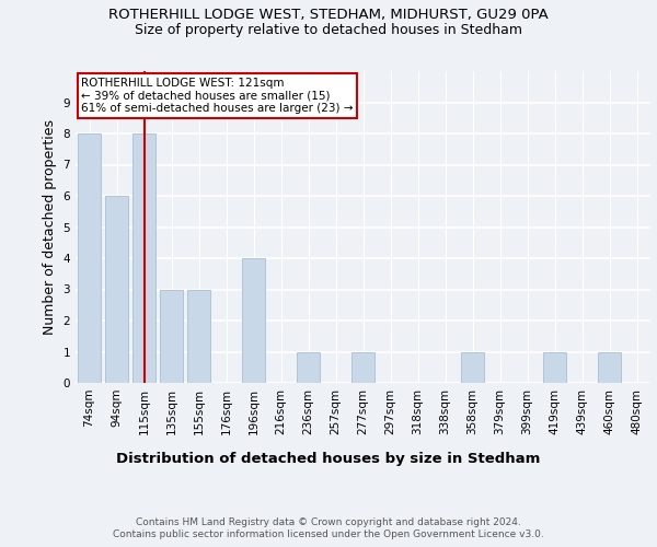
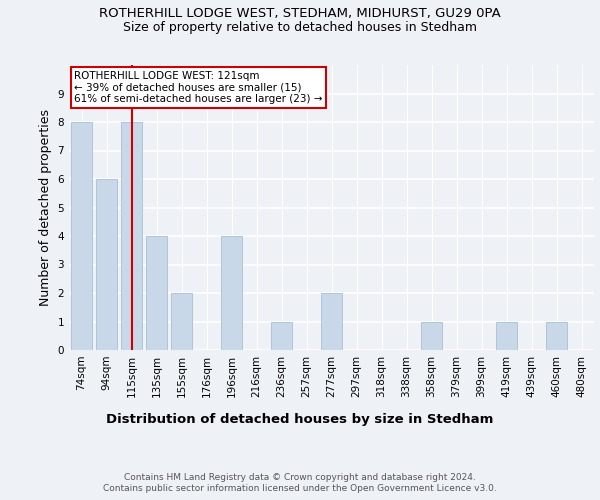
135sqm: 3 -> 4
155sqm: 3 -> 2
277sqm: 1 -> 2
